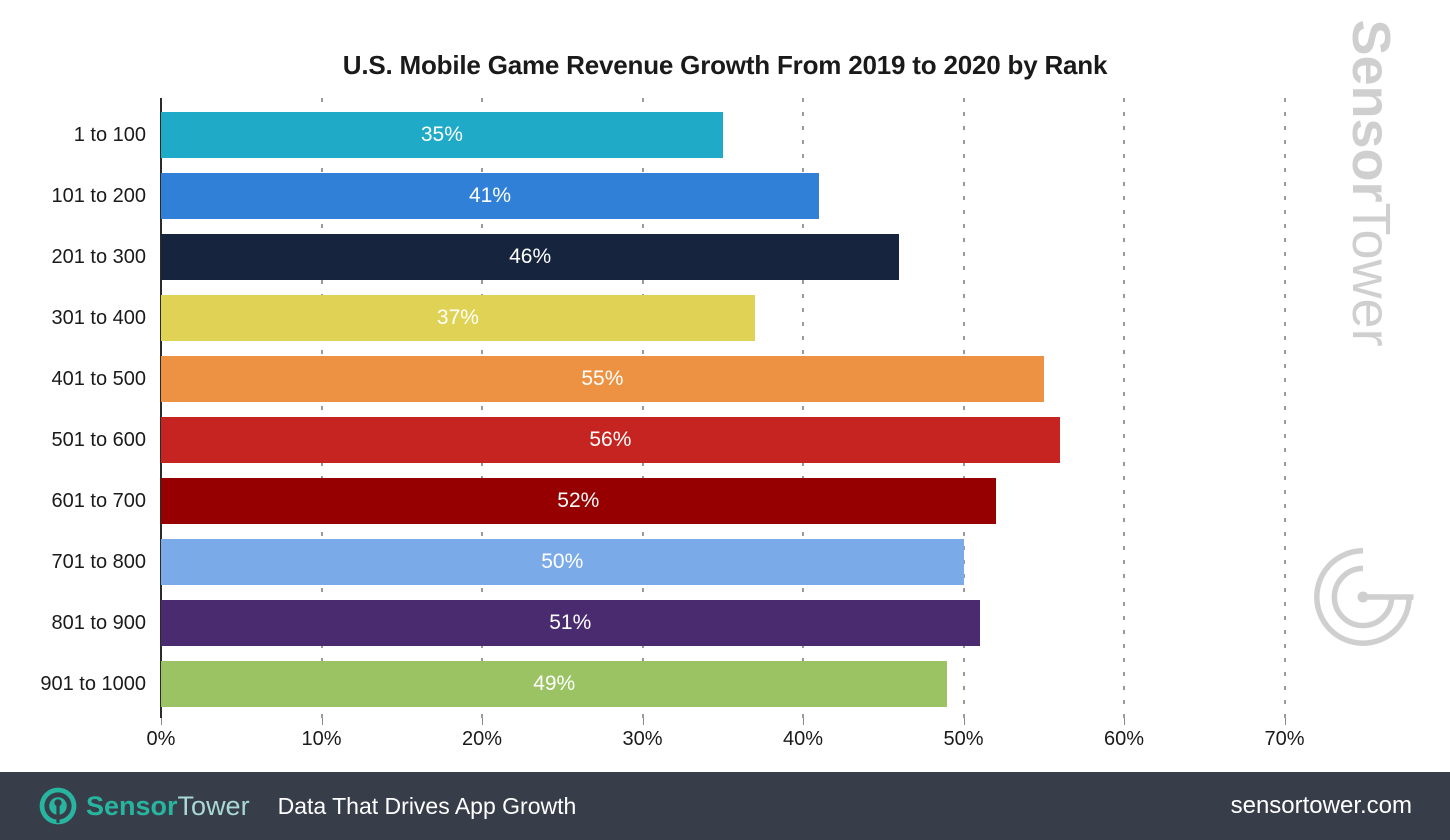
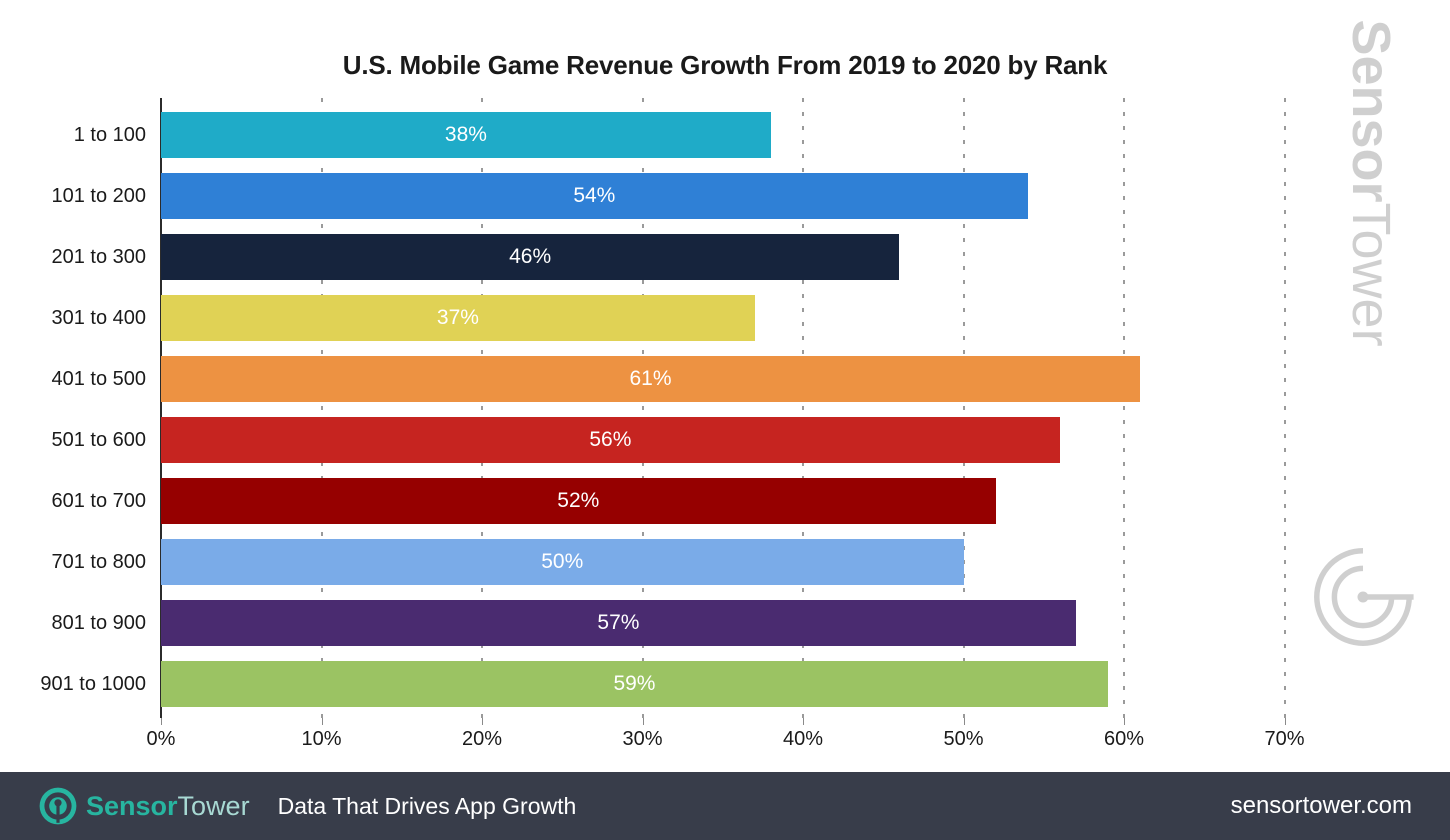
1 to 100: 35% -> 38%
101 to 200: 41% -> 54%
401 to 500: 55% -> 61%
801 to 900: 51% -> 57%
901 to 1000: 49% -> 59%
